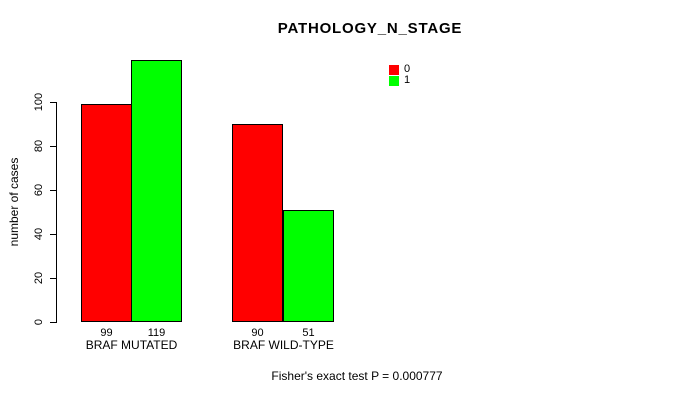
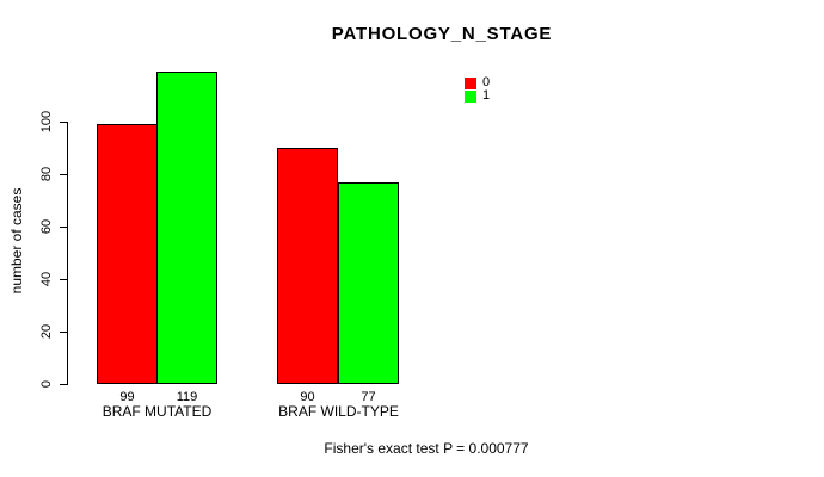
1/BRAF WILD-TYPE: 51 -> 77
